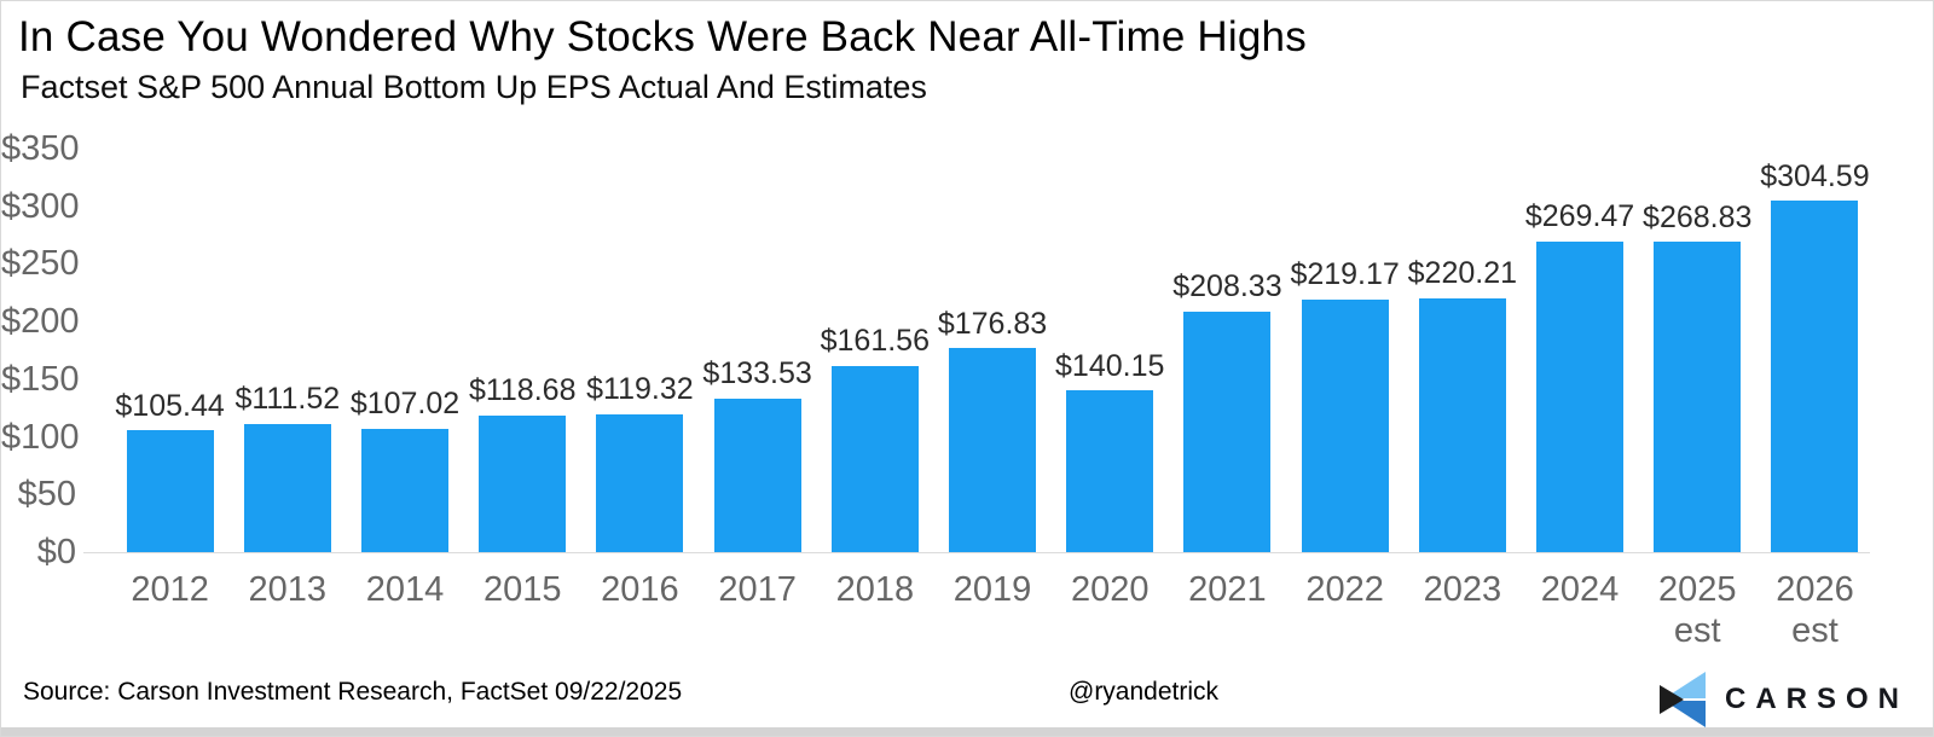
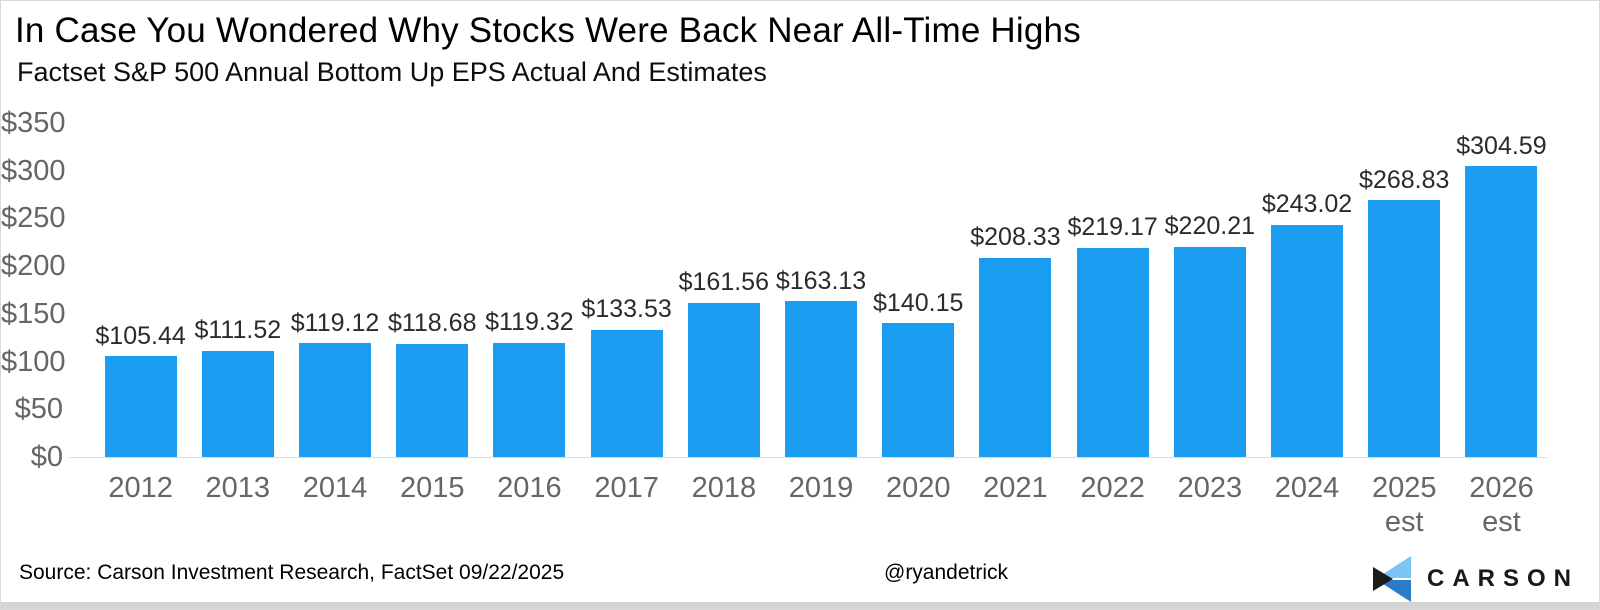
2014: $107.02 -> $119.12
2019: $176.83 -> $163.13
2024: $269.47 -> $243.02
